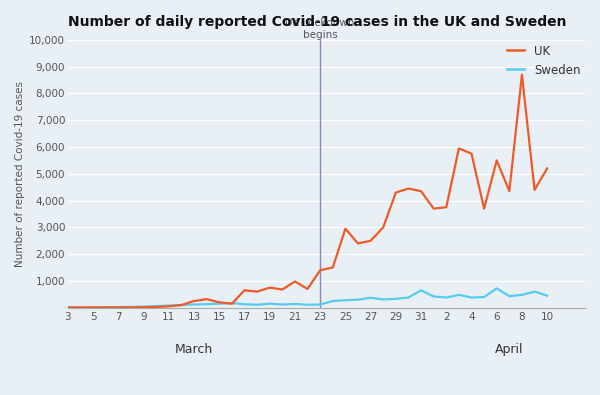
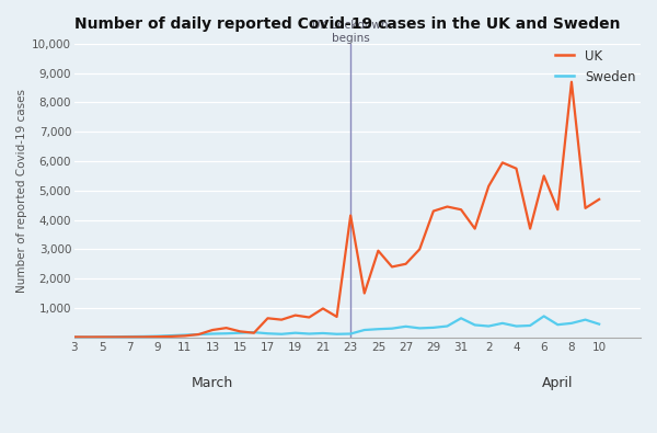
UK/23: 1,400 -> 4,150
UK/2: 3,750 -> 5,150
UK/10: 5,200 -> 4,700
